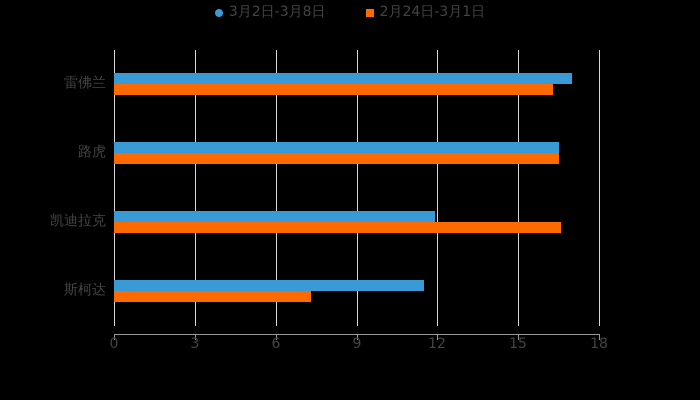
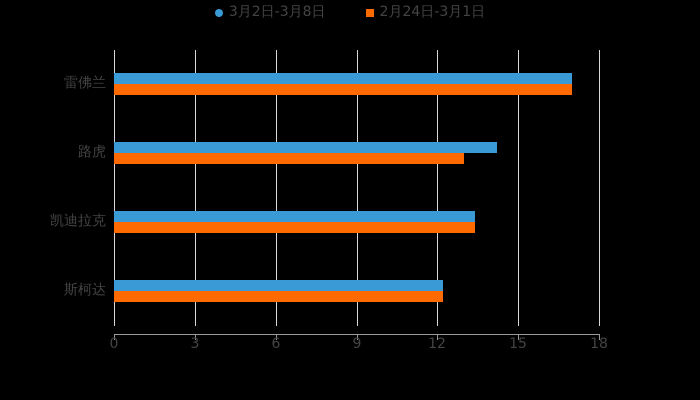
2月24日-3月1日/雷佛兰: 16.3 -> 17.0
3月2日-3月8日/路虎: 16.5 -> 14.2
2月24日-3月1日/路虎: 16.5 -> 13.0
3月2日-3月8日/凯迪拉克: 11.9 -> 13.4
2月24日-3月1日/凯迪拉克: 16.6 -> 13.4
3月2日-3月8日/斯柯达: 11.5 -> 12.2
2月24日-3月1日/斯柯达: 7.3 -> 12.2
